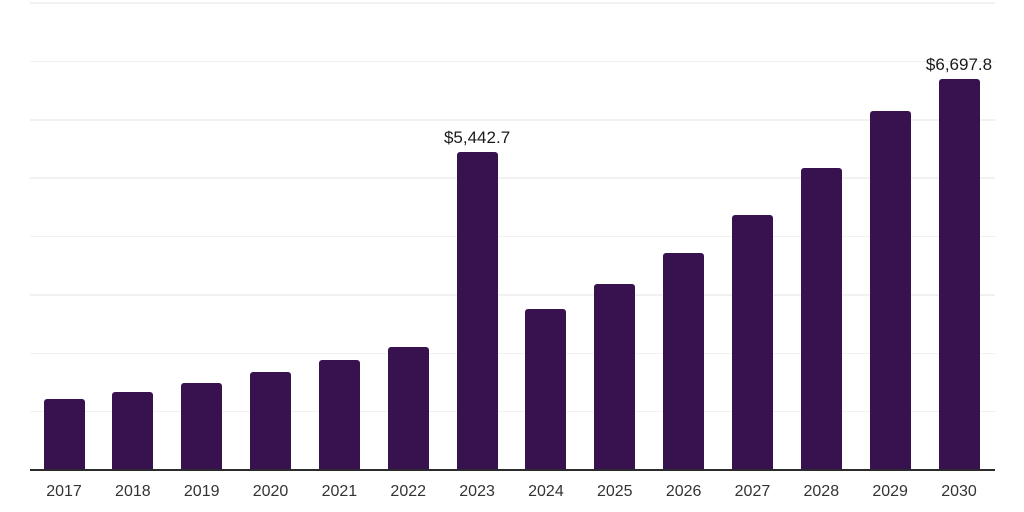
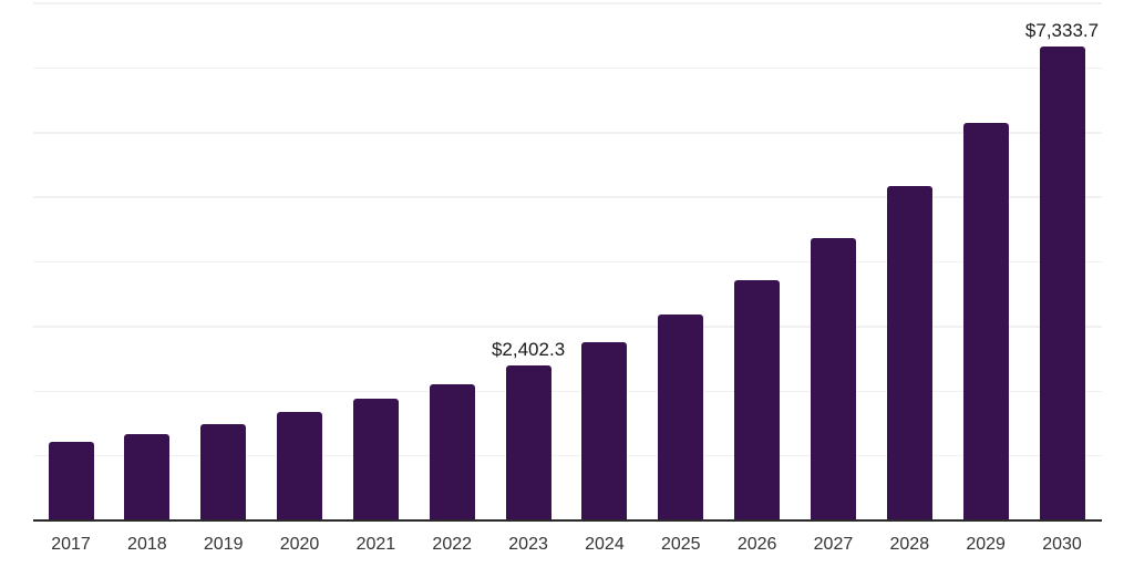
2023: $5,442.7 -> $2,402.3
2030: $6,697.8 -> $7,333.7
